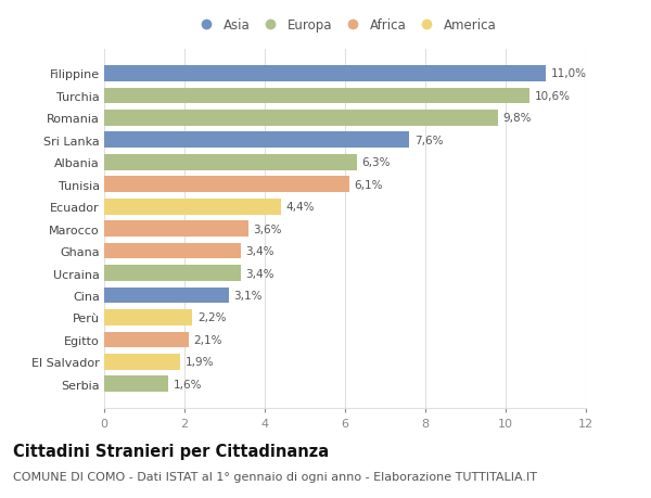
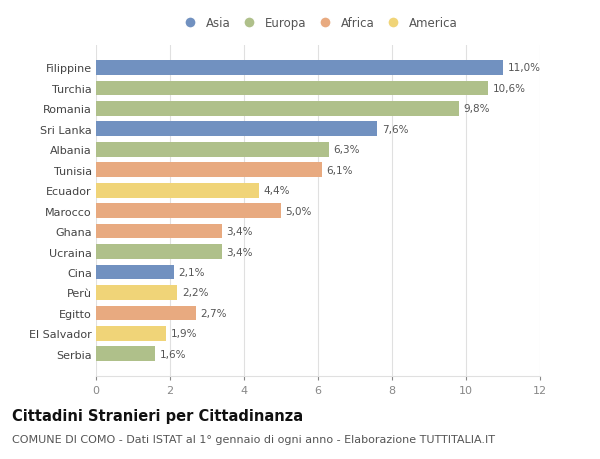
Marocco: 3,6% -> 5,0%
Cina: 3,1% -> 2,1%
Egitto: 2,1% -> 2,7%
